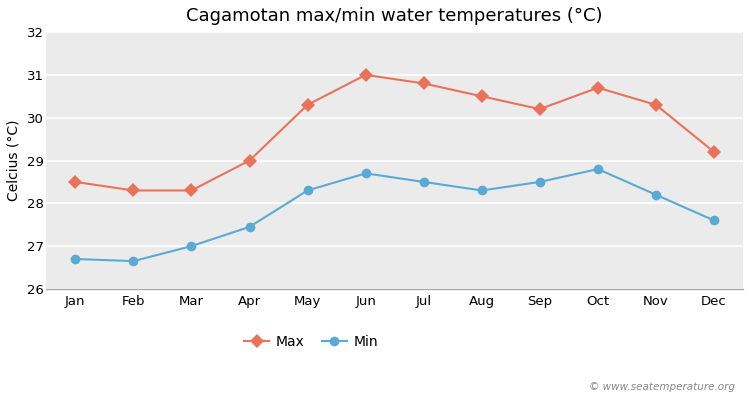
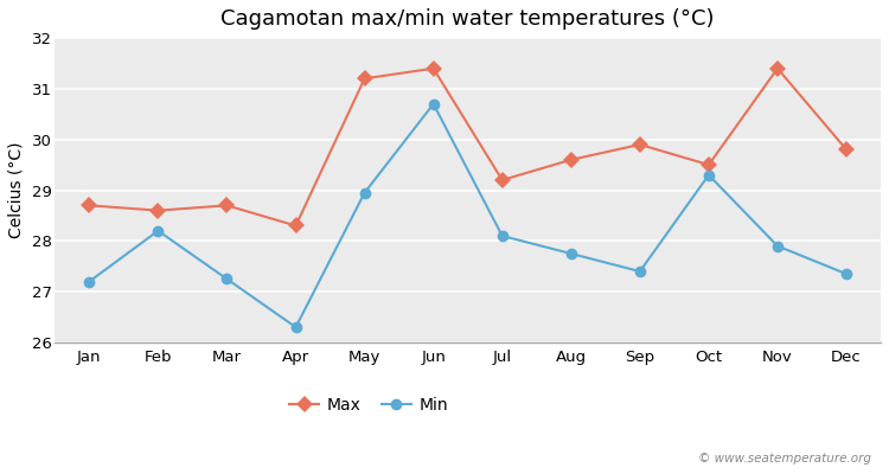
Max/Jan: 28.5 -> 28.7
Min/Jan: 26.70 -> 27.20
Max/Feb: 28.3 -> 28.6
Min/Feb: 26.65 -> 28.20
Max/Mar: 28.3 -> 28.7
Min/Mar: 27.00 -> 27.25
Max/Apr: 29.0 -> 28.3
Min/Apr: 27.45 -> 26.30
Max/May: 30.3 -> 31.2
Min/May: 28.30 -> 28.95
Max/Jun: 31.0 -> 31.4
Min/Jun: 28.70 -> 30.70
Max/Jul: 30.8 -> 29.2
Min/Jul: 28.50 -> 28.10
Max/Aug: 30.5 -> 29.6
Min/Aug: 28.30 -> 27.75
Max/Sep: 30.2 -> 29.9
Min/Sep: 28.50 -> 27.40
Max/Oct: 30.7 -> 29.5
Min/Oct: 28.80 -> 29.30
Max/Nov: 30.3 -> 31.4
Min/Nov: 28.20 -> 27.90
Max/Dec: 29.2 -> 29.8
Min/Dec: 27.60 -> 27.35
